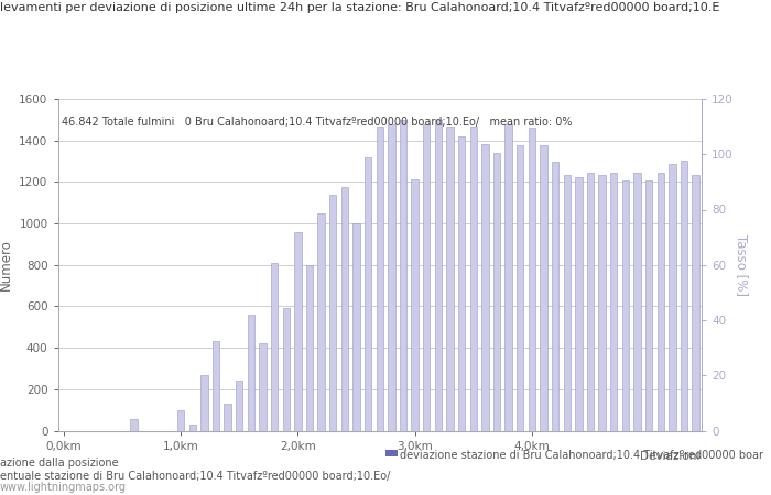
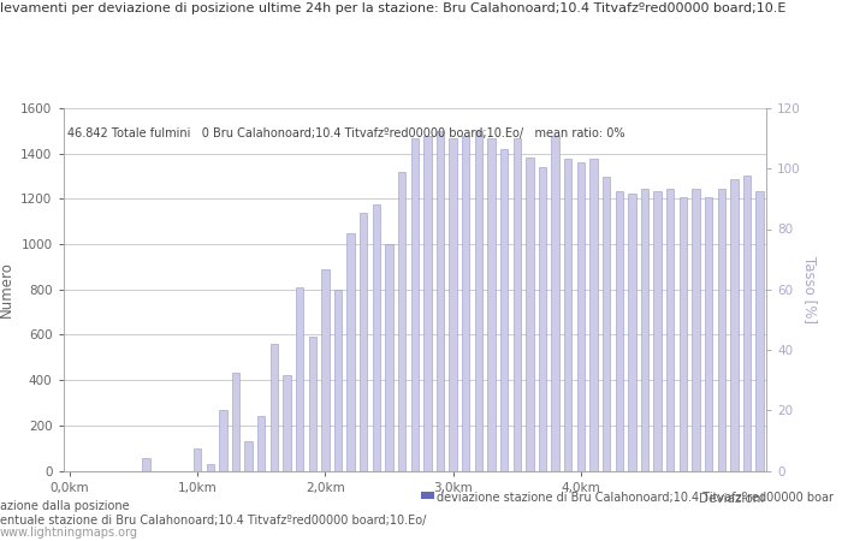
2,0km: 960 -> 890
3,0km: 1210 -> 1460
4,0km: 1460 -> 1360
